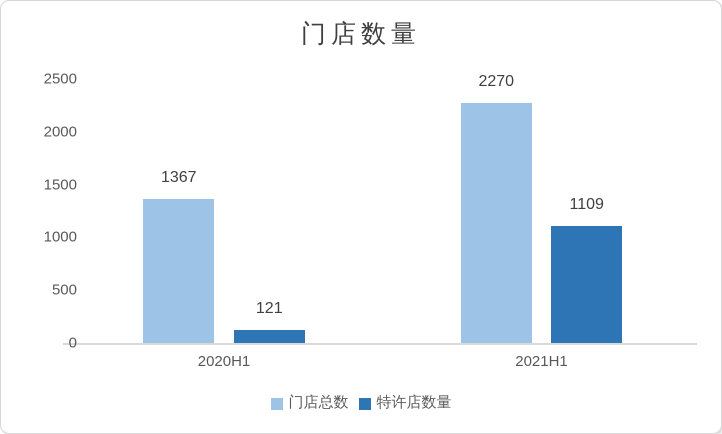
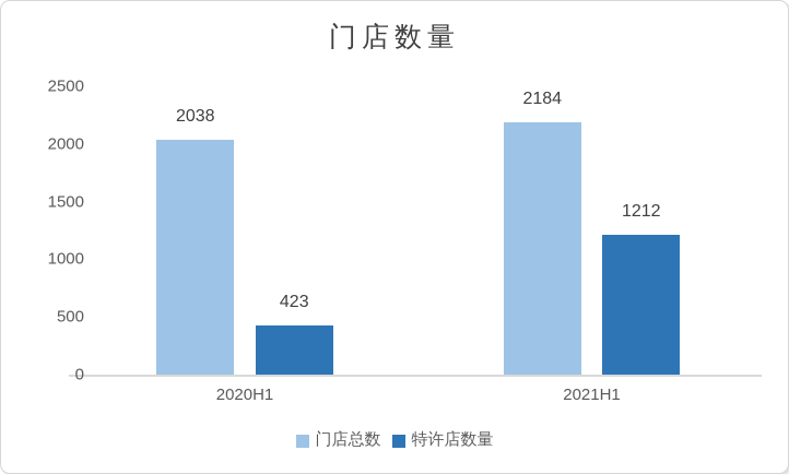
门店总数/2020H1: 1367 -> 2038
特许店数量/2020H1: 121 -> 423
门店总数/2021H1: 2270 -> 2184
特许店数量/2021H1: 1109 -> 1212
